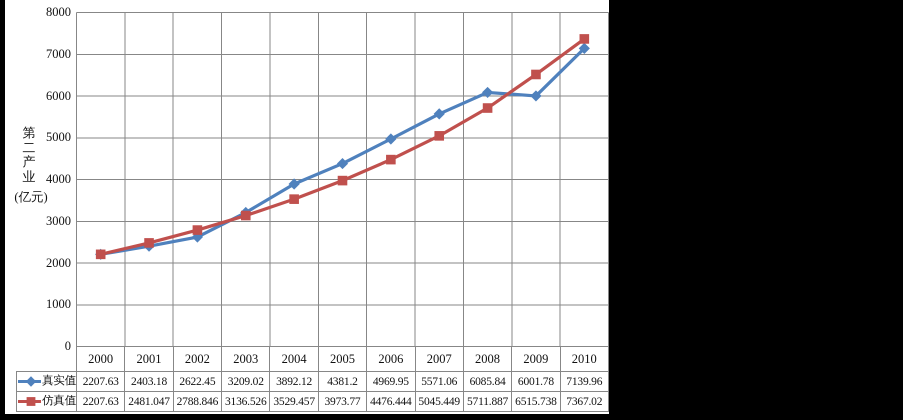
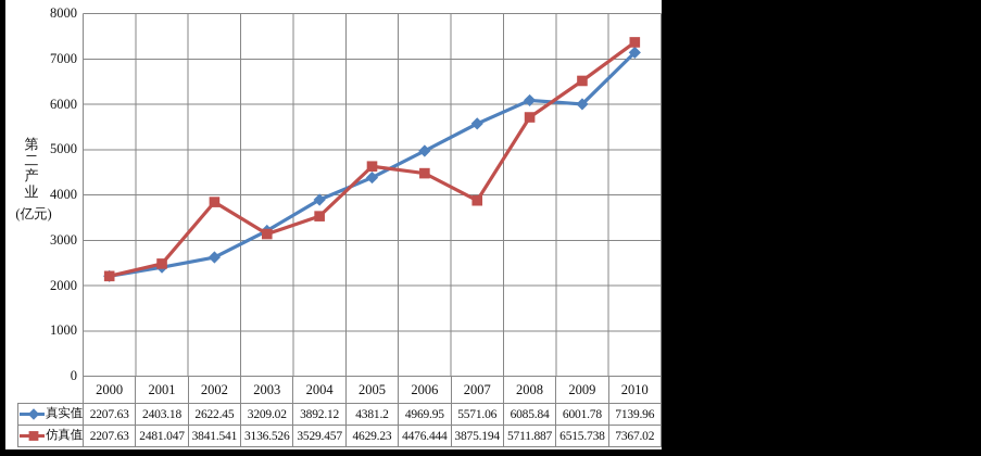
仿真值/2002: 2788.846 -> 3841.541
仿真值/2005: 3973.77 -> 4629.23
仿真值/2007: 5045.449 -> 3875.194
